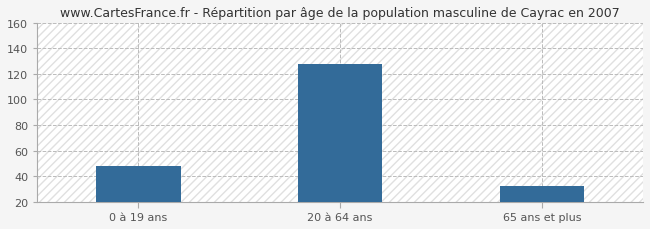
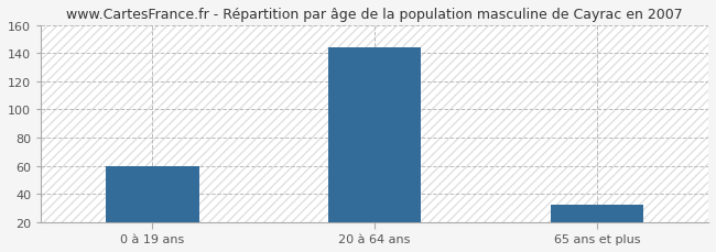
0 à 19 ans: 48 -> 60
20 à 64 ans: 128 -> 144
